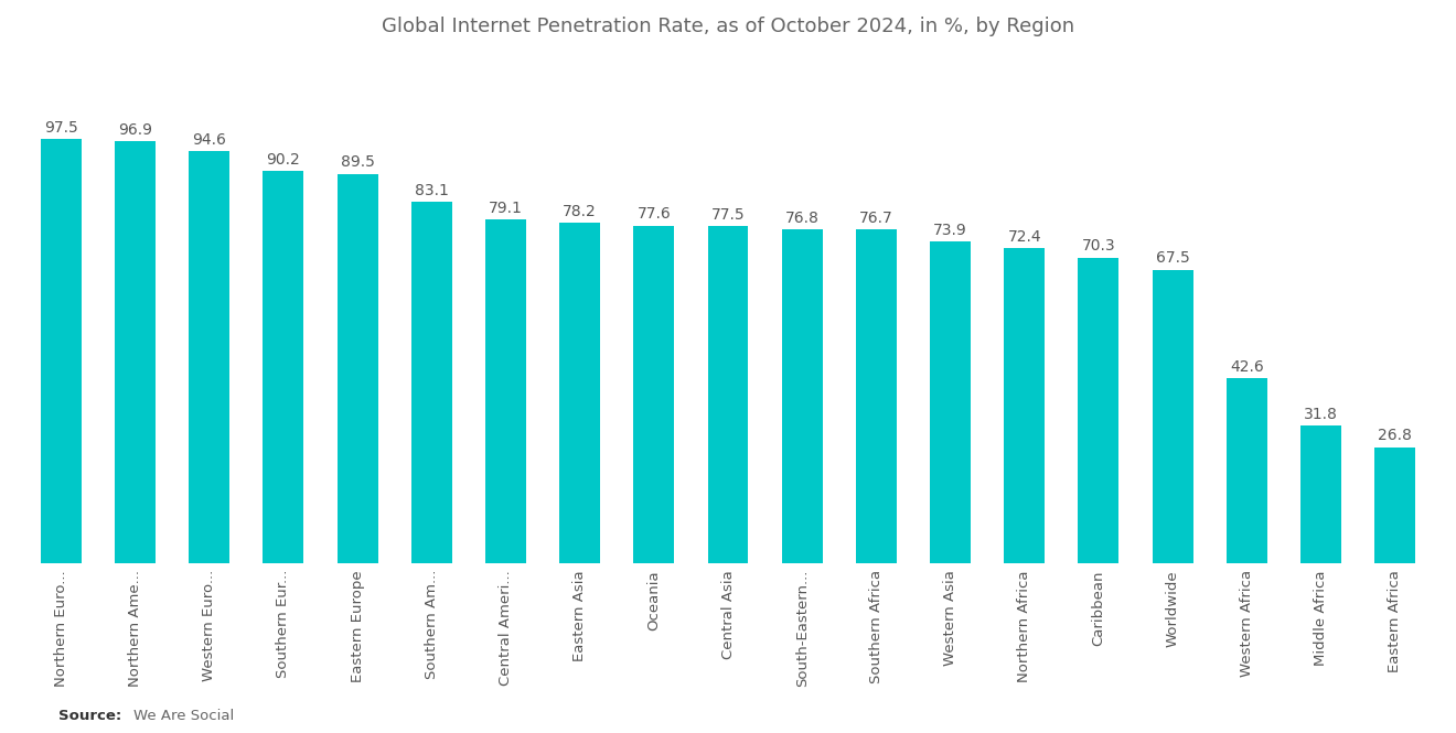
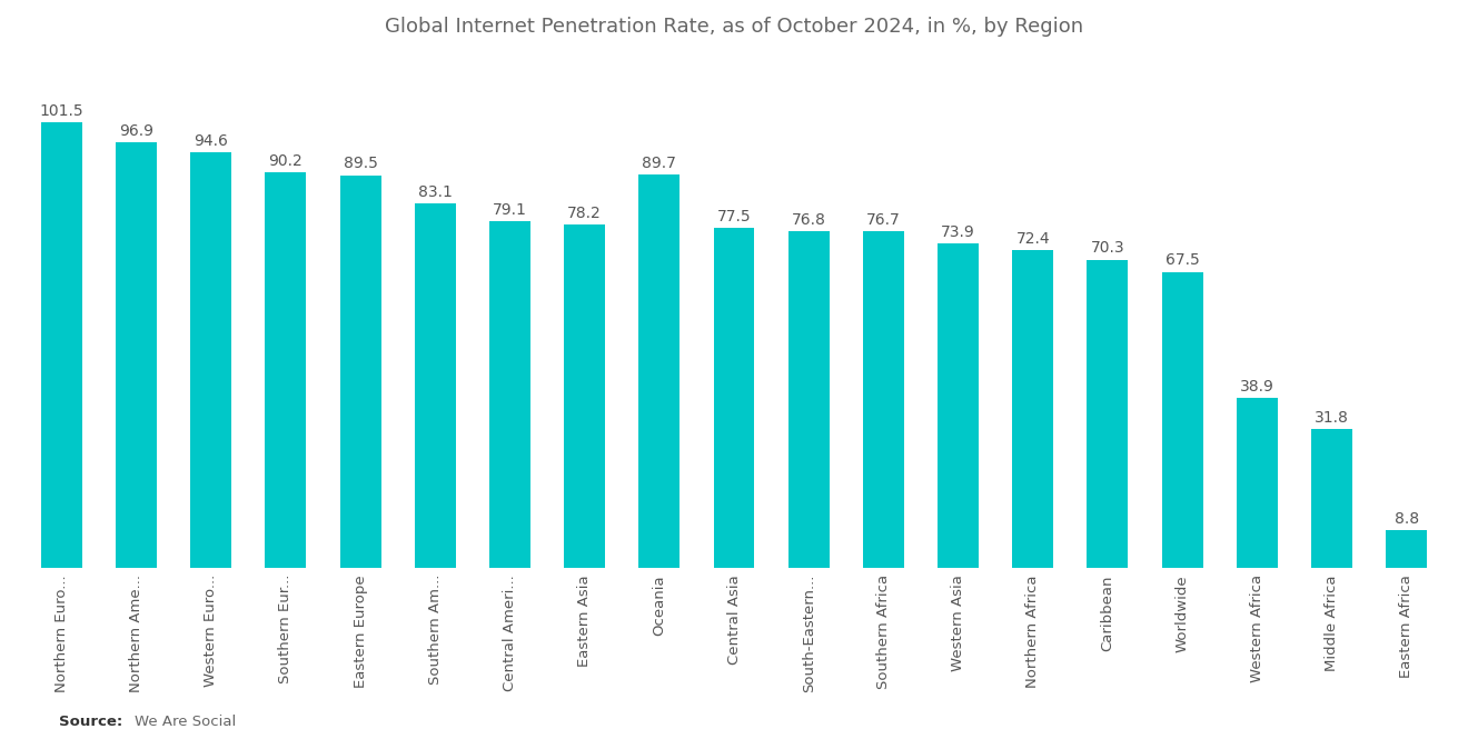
Northern Euro...: 97.5 -> 101.5
Oceania: 77.6 -> 89.7
Western Africa: 42.6 -> 38.9
Eastern Africa: 26.8 -> 8.8
